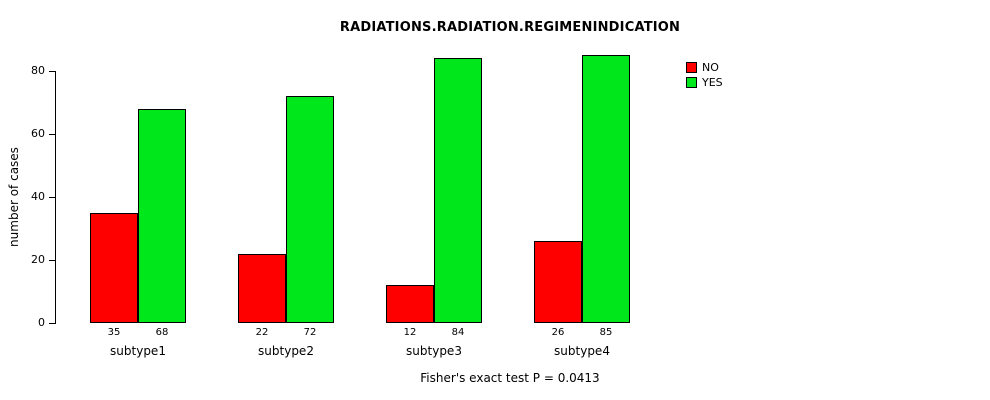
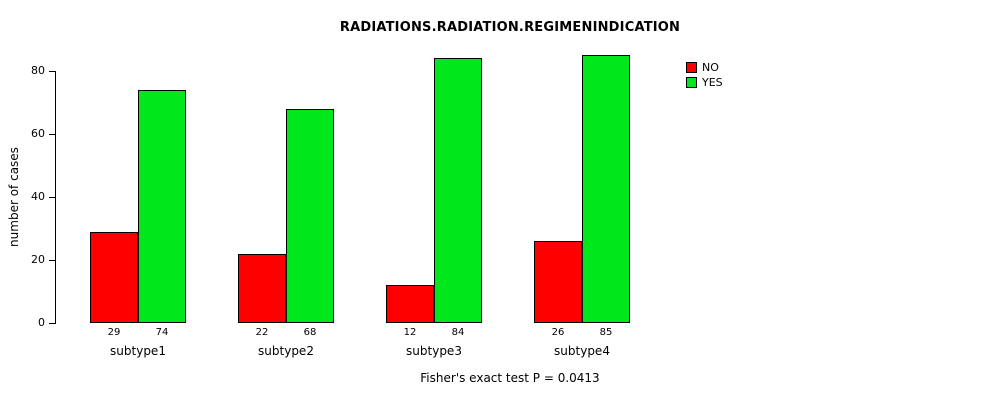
NO/subtype1: 35 -> 29
YES/subtype1: 68 -> 74
YES/subtype2: 72 -> 68
